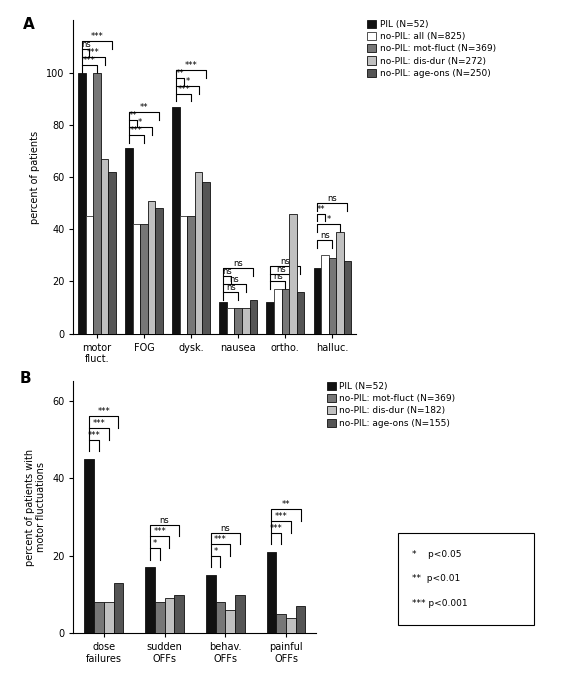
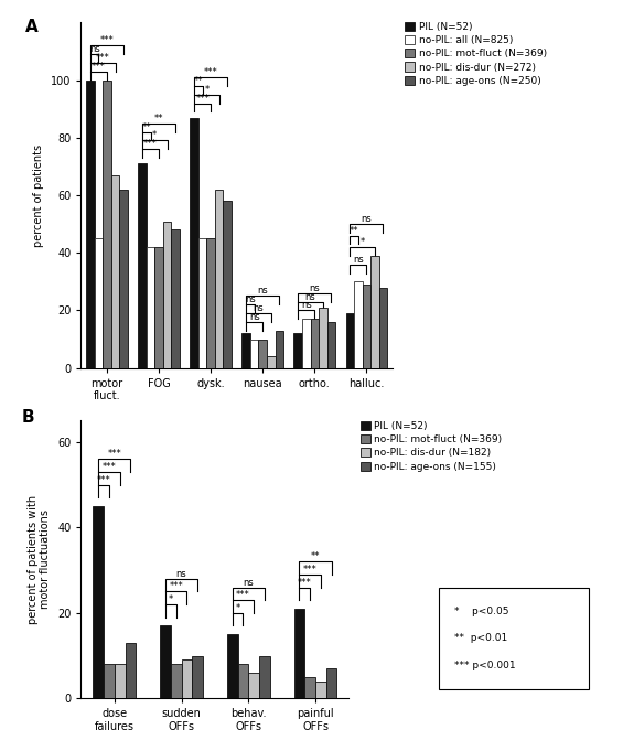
no-PIL: dis-dur (N=272)/nausea: 10 -> 4
no-PIL: dis-dur (N=272)/ortho.: 46 -> 21
PIL (N=52)/halluc.: 25 -> 19
